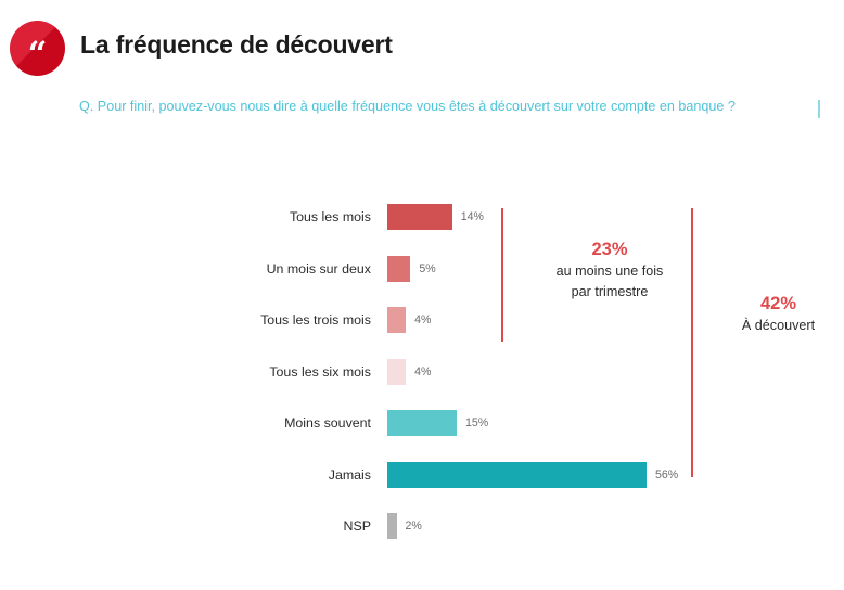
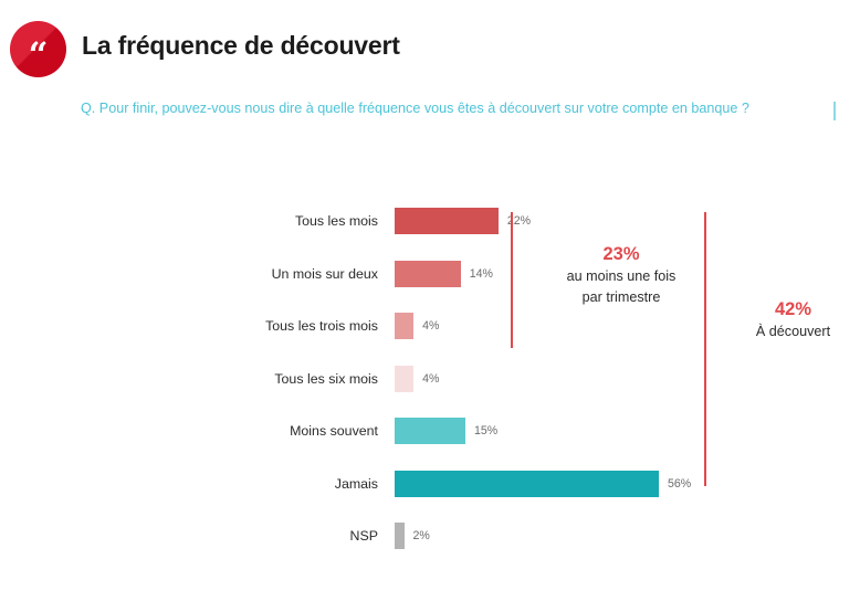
Tous les mois: 14% -> 22%
Un mois sur deux: 5% -> 14%
